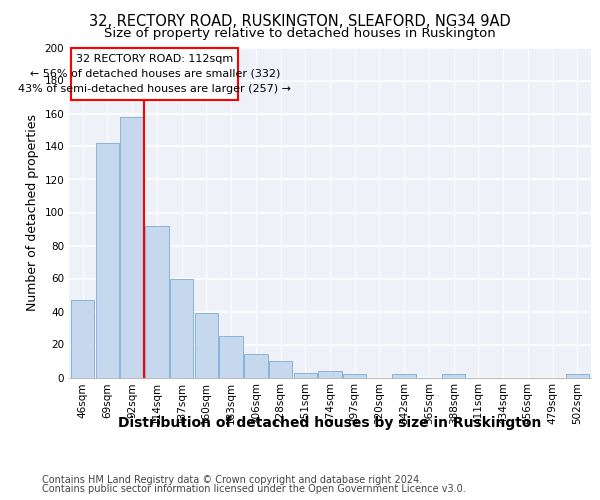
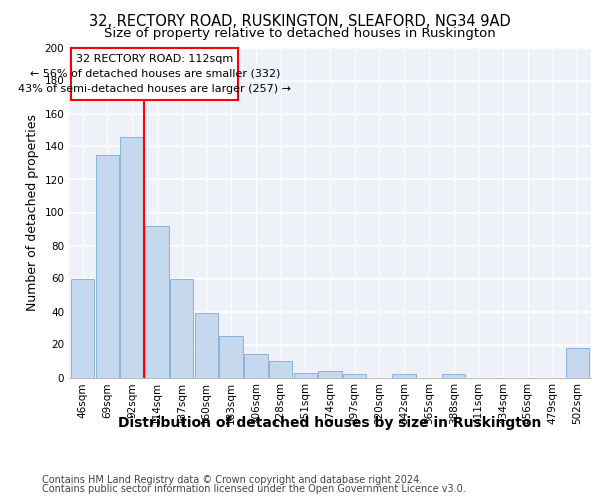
46sqm: 47 -> 60
69sqm: 142 -> 135
92sqm: 158 -> 146
502sqm: 2 -> 18
